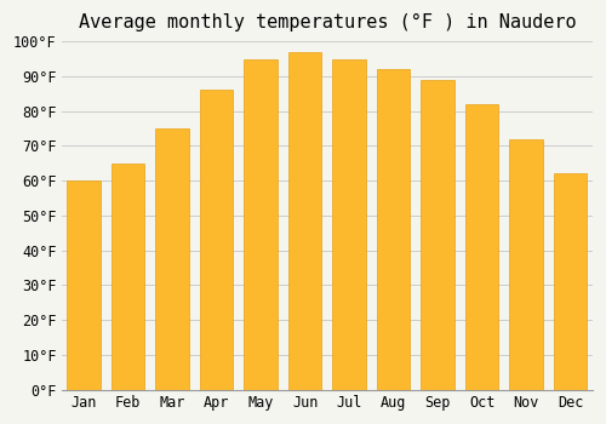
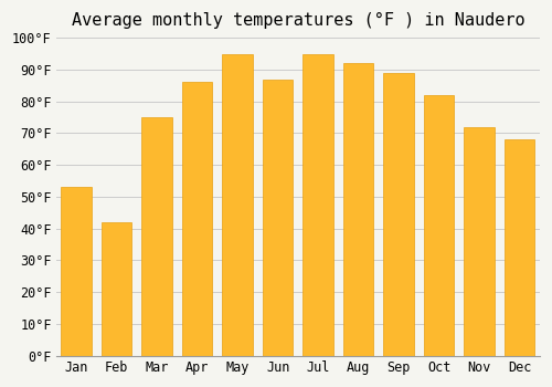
Jan: 60°F -> 53°F
Feb: 65°F -> 42°F
Jun: 97°F -> 87°F
Dec: 62°F -> 68°F
